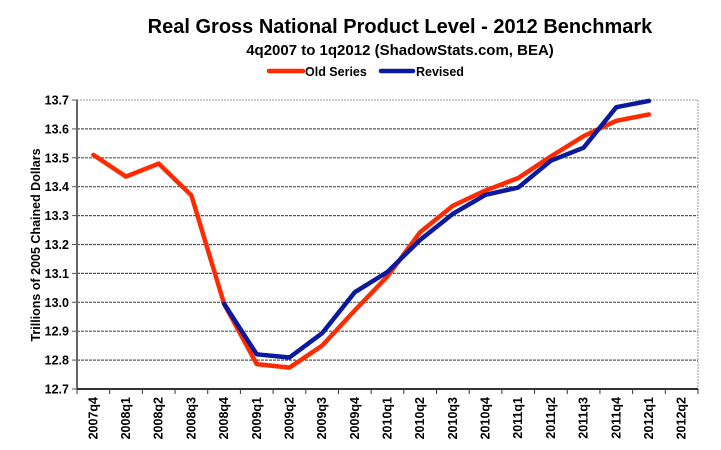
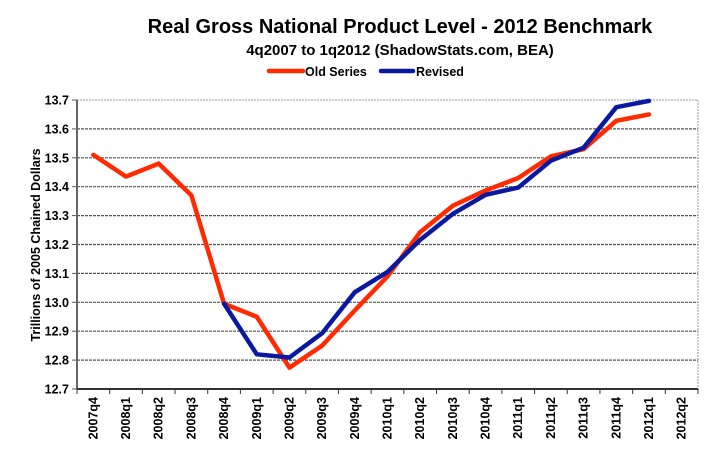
Old Series/2009q1: 12.79 -> 12.95
Old Series/2011q3: 13.57 -> 13.53
